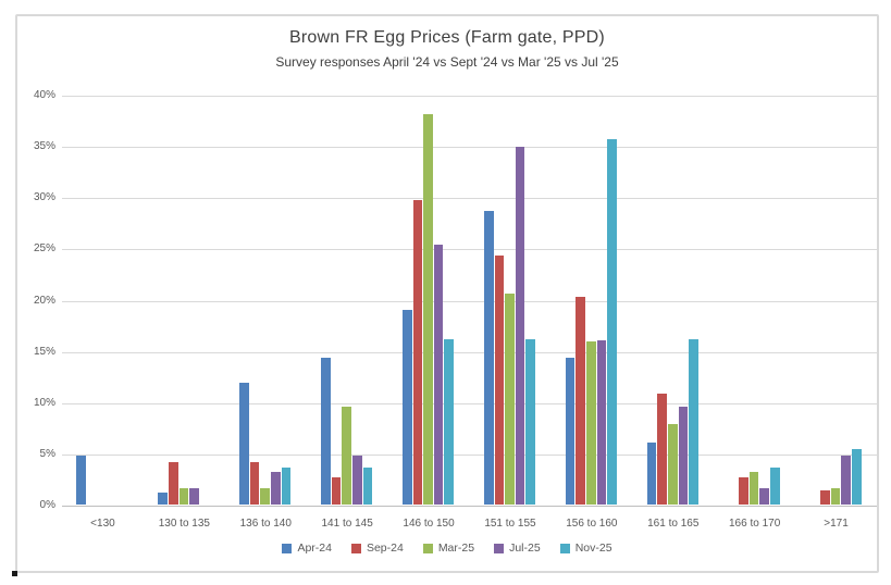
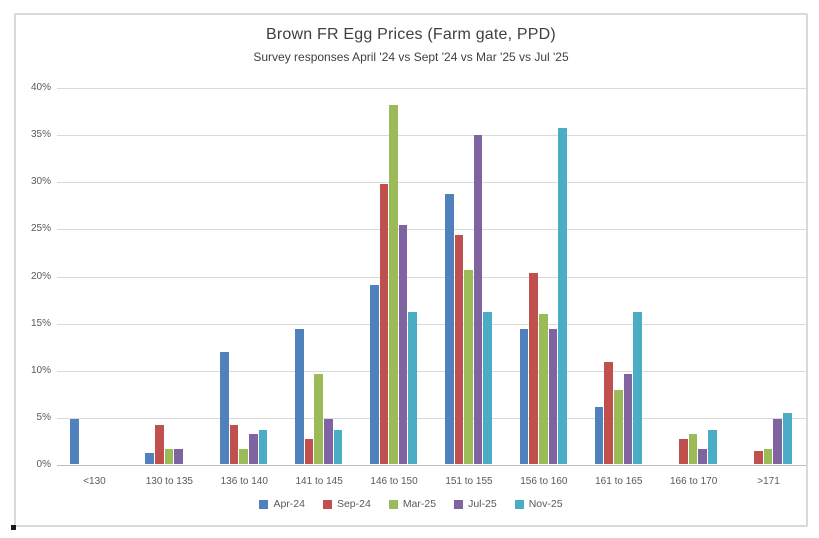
Jul-25/156 to 160: 16% -> 14%
